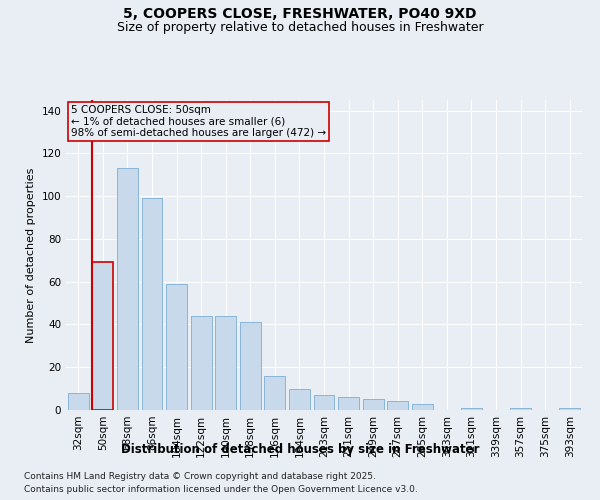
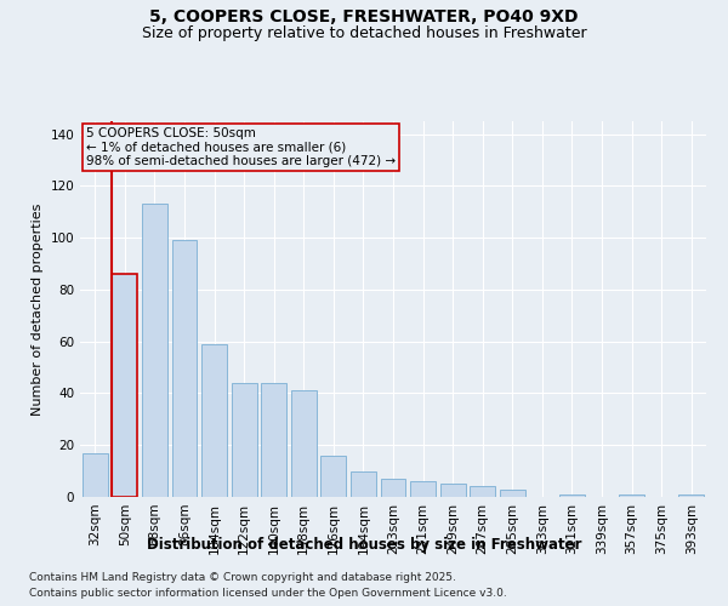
32sqm: 8 -> 17
50sqm: 69 -> 86
